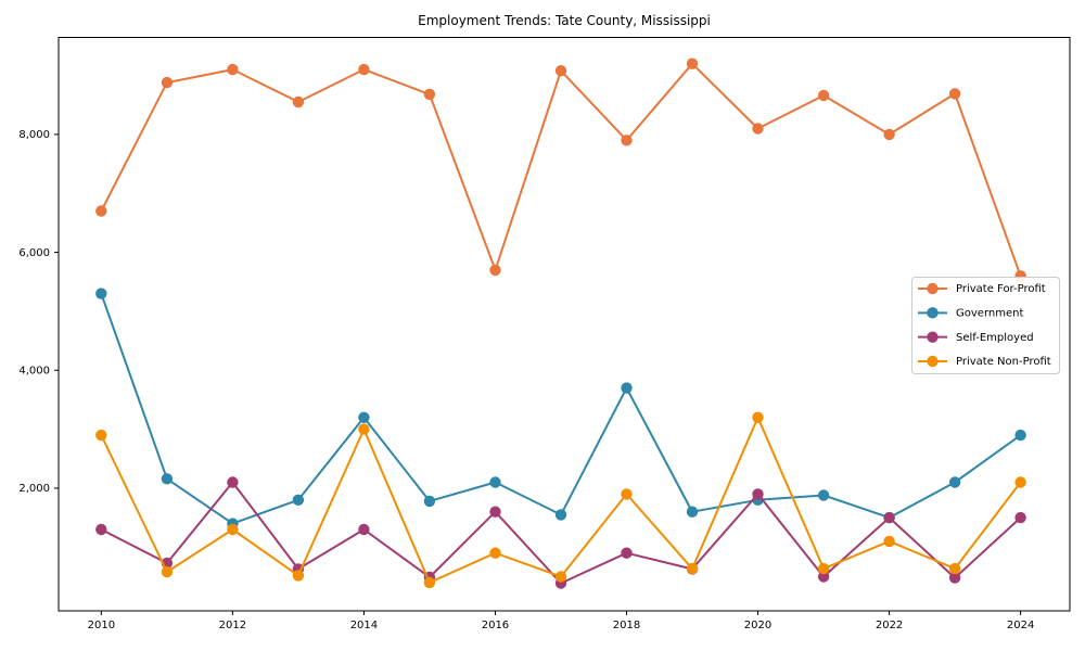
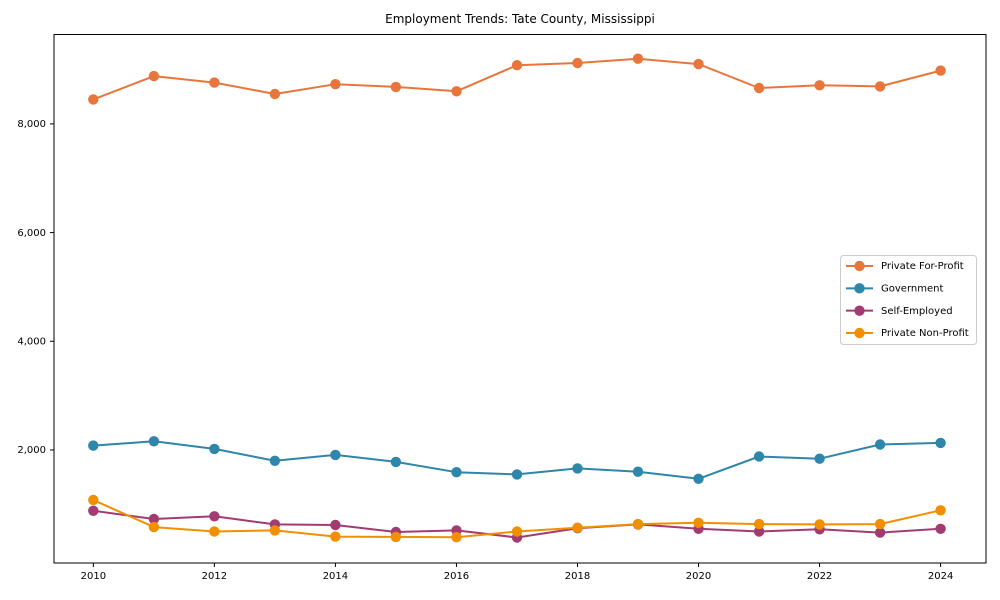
Private For-Profit/2010: 6700 -> 8400
Government/2010: 5300 -> 2100
Self-Employed/2010: 1300 -> 900
Private Non-Profit/2010: 2900 -> 1100
Private For-Profit/2012: 9100 -> 8800
Government/2012: 1400 -> 2000
Self-Employed/2012: 2100 -> 800
Private Non-Profit/2012: 1300 -> 500
Private For-Profit/2014: 9100 -> 8700
Government/2014: 3200 -> 1900
Self-Employed/2014: 1300 -> 600
Private Non-Profit/2014: 3000 -> 400
Private For-Profit/2016: 5700 -> 8600
Government/2016: 2100 -> 1600
Self-Employed/2016: 1600 -> 500
Private Non-Profit/2016: 900 -> 400
Private For-Profit/2018: 7900 -> 9100
Government/2018: 3700 -> 1700
Self-Employed/2018: 900 -> 600
Private Non-Profit/2018: 1900 -> 600
Private For-Profit/2020: 8100 -> 9100
Government/2020: 1800 -> 1500
Self-Employed/2020: 1900 -> 600
Private Non-Profit/2020: 3200 -> 700
Private For-Profit/2022: 8000 -> 8700
Government/2022: 1500 -> 1800
Self-Employed/2022: 1500 -> 500
Private Non-Profit/2022: 1100 -> 600
Private For-Profit/2024: 5600 -> 9000
Government/2024: 2900 -> 2100
Self-Employed/2024: 1500 -> 600
Private Non-Profit/2024: 2100 -> 900
